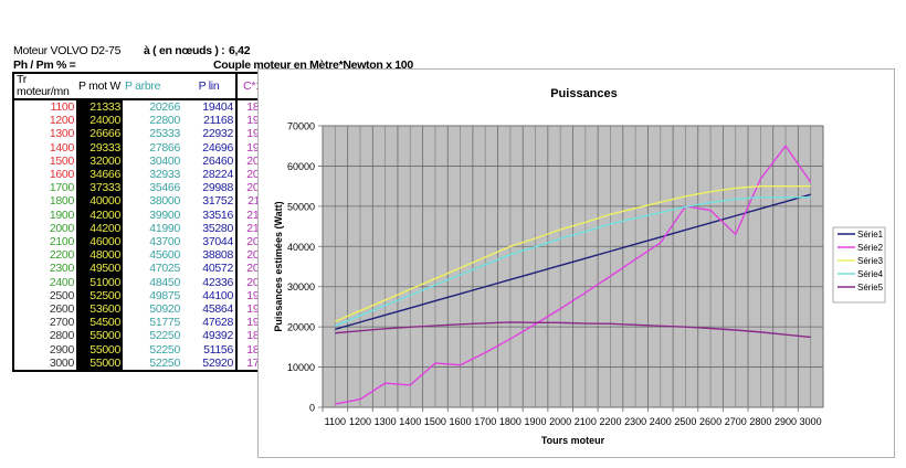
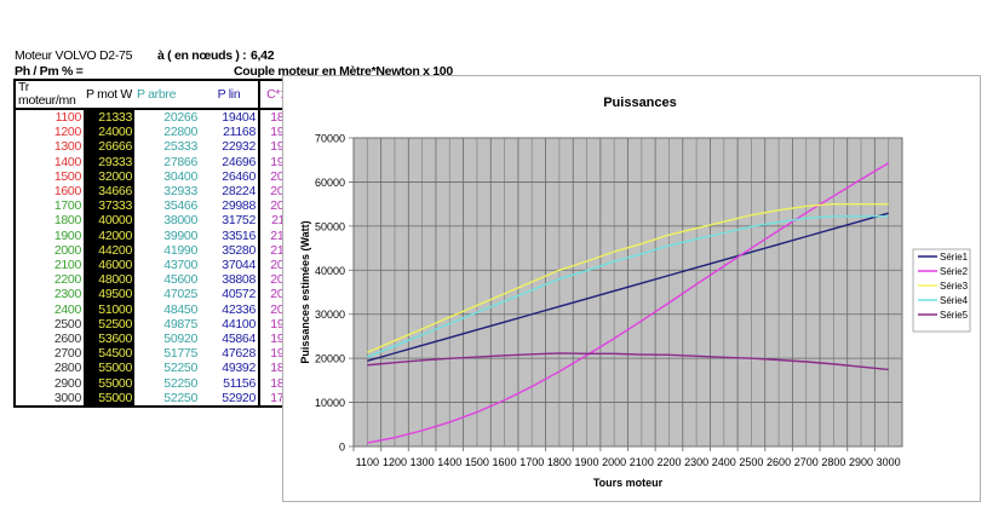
Série2/1300: 6000 -> 4000
Série2/1500: 11000 -> 8000
Série2/2500: 50000 -> 45000
Série2/2700: 43000 -> 53000
Série2/2900: 65000 -> 61000
Série2/3000: 56000 -> 64000
